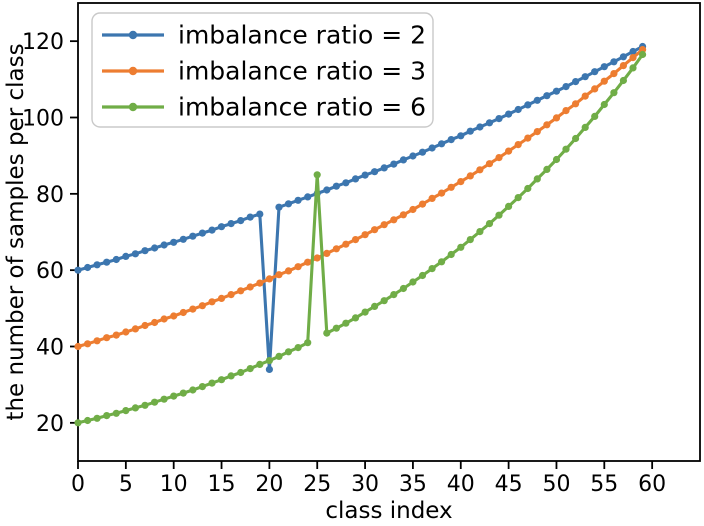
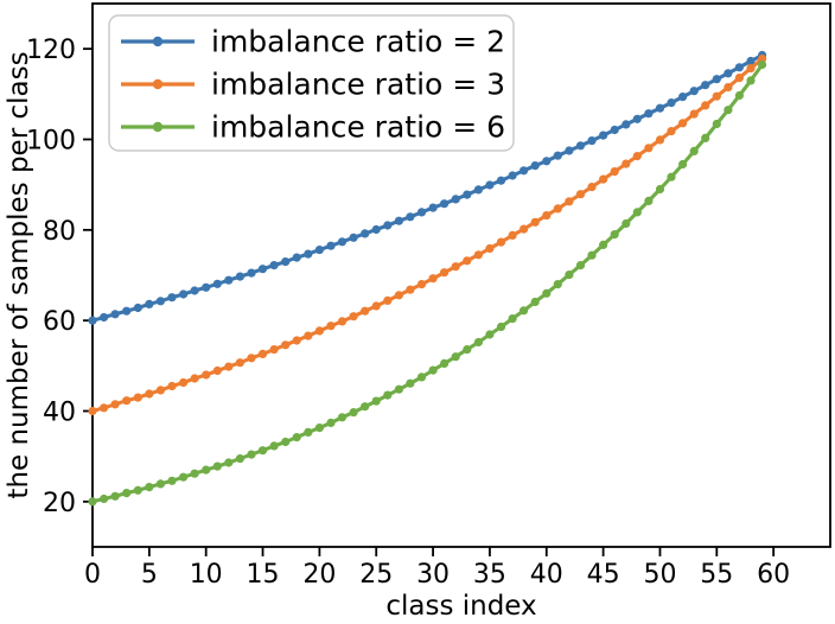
imbalance ratio = 2/20: 34 -> 76
imbalance ratio = 6/25: 85 -> 42
